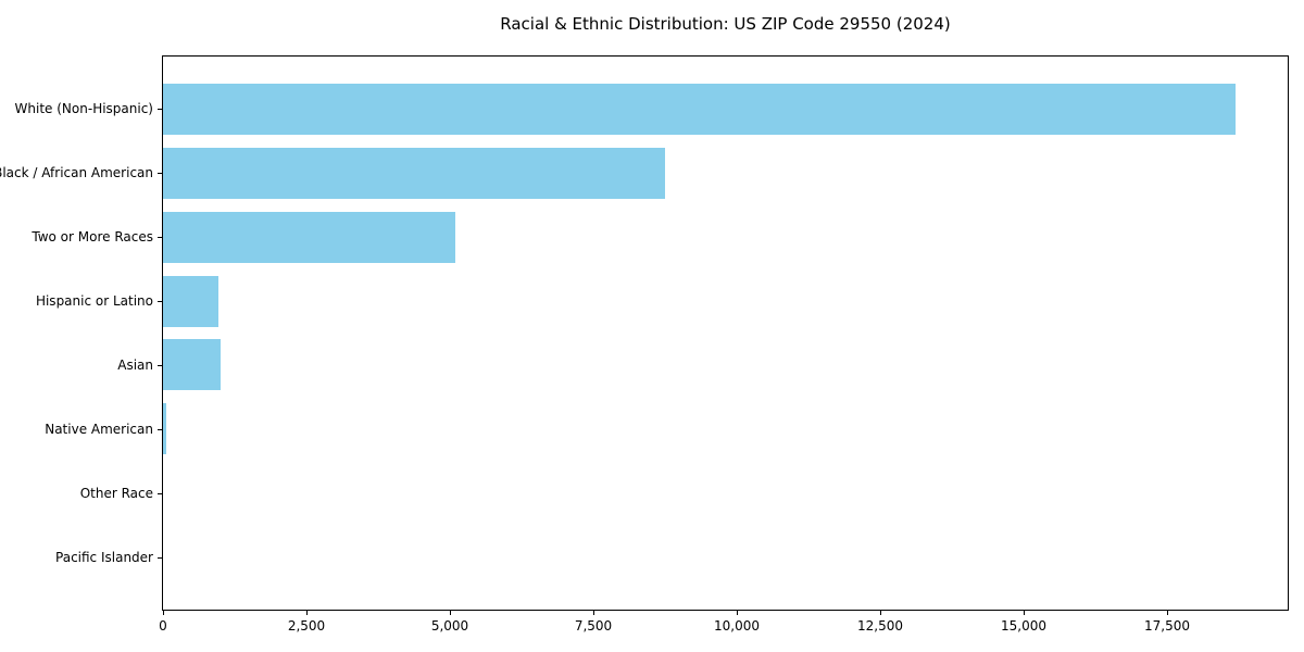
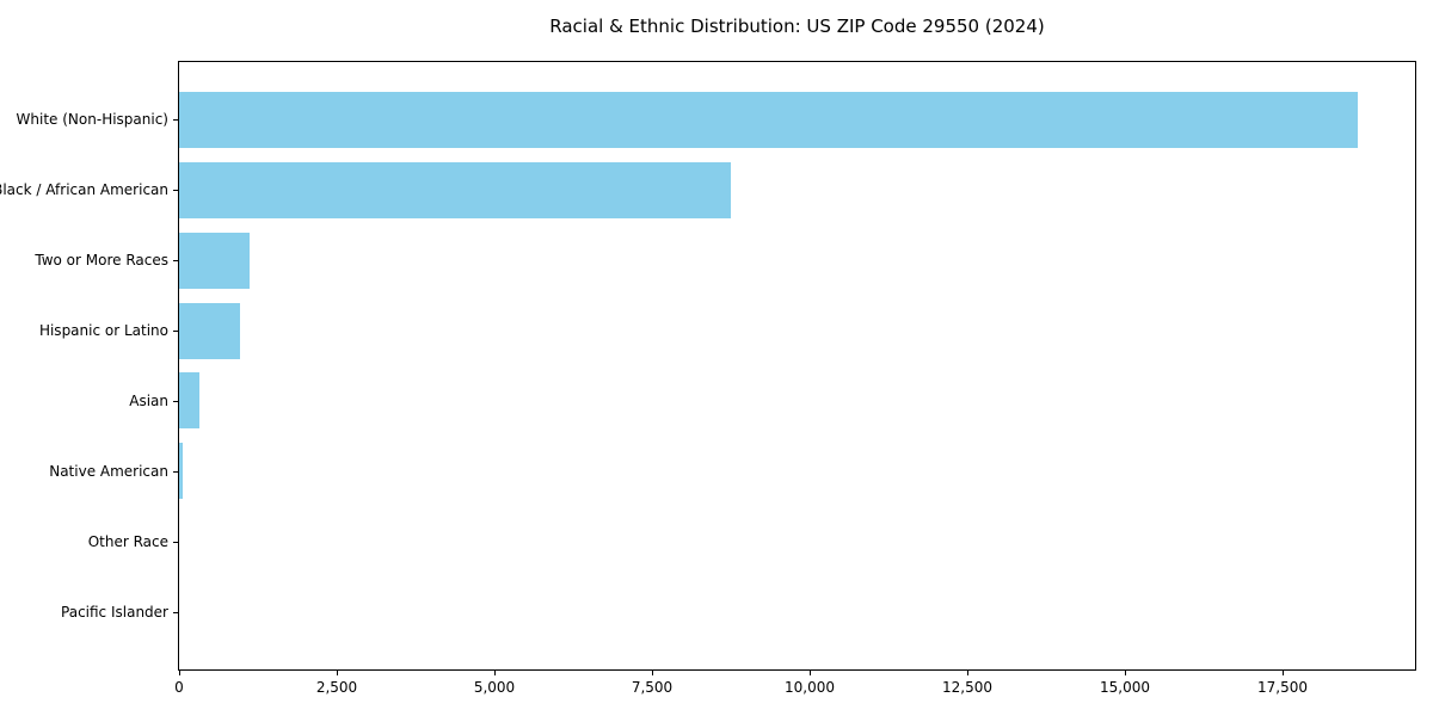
Two or More Races: 5100 -> 1100
Asian: 1000 -> 300
